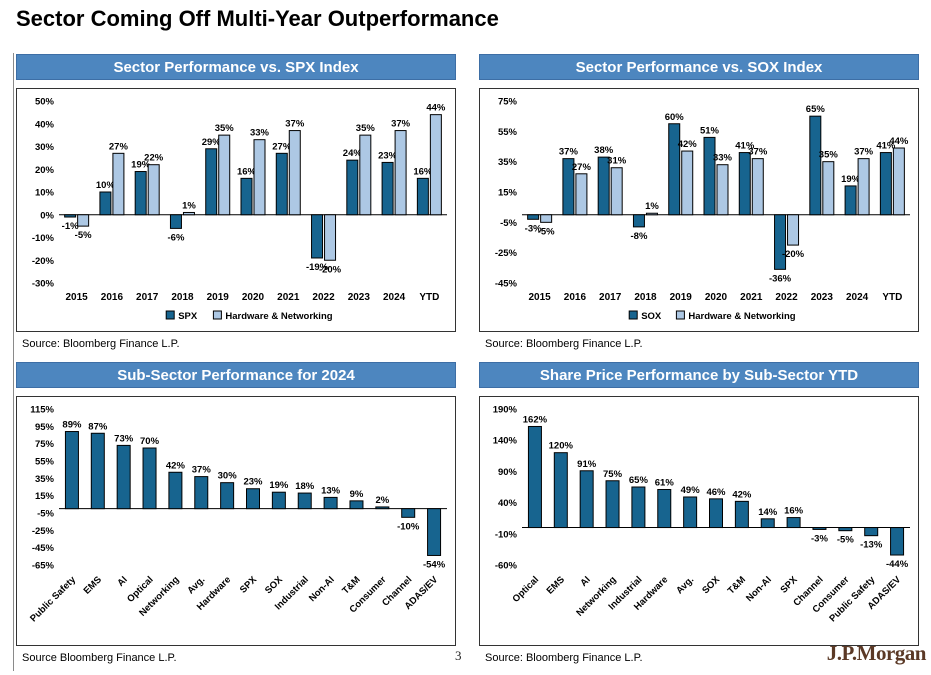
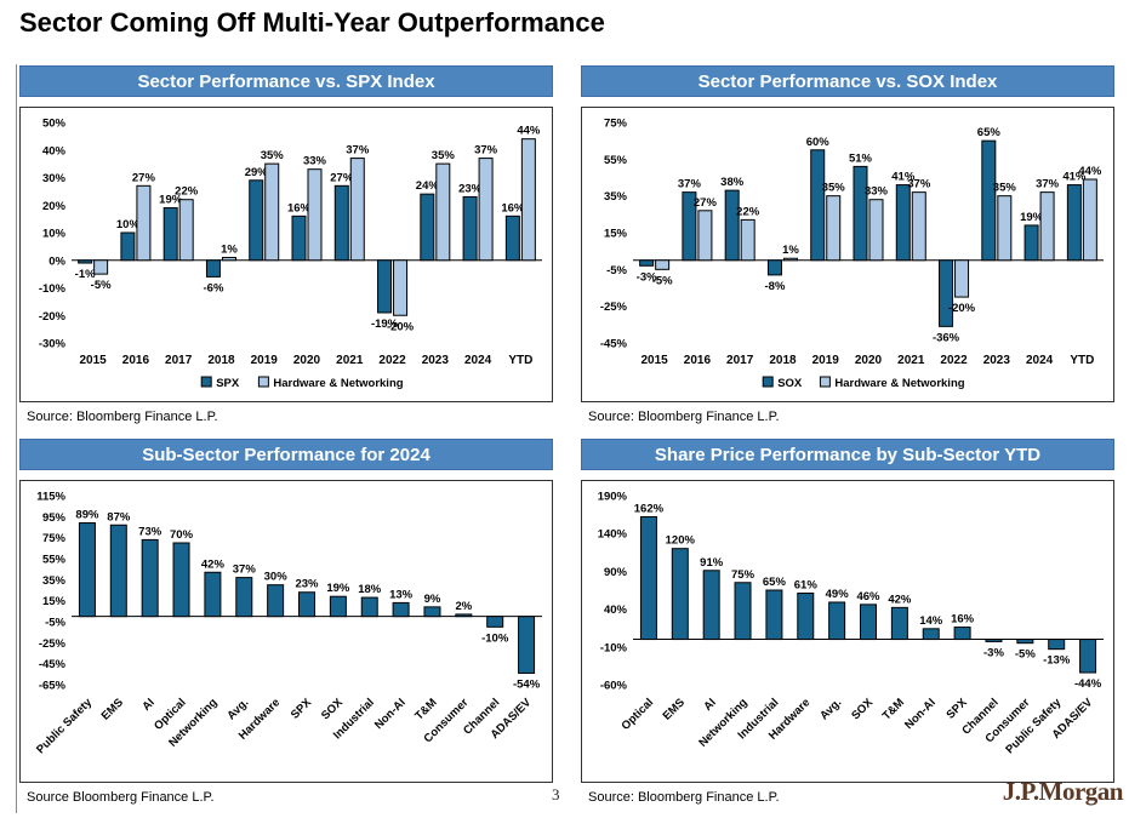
Sector Performance vs. SOX Index/Hardware & Networking/2017: 31% -> 22%
Sector Performance vs. SOX Index/Hardware & Networking/2019: 42% -> 35%
